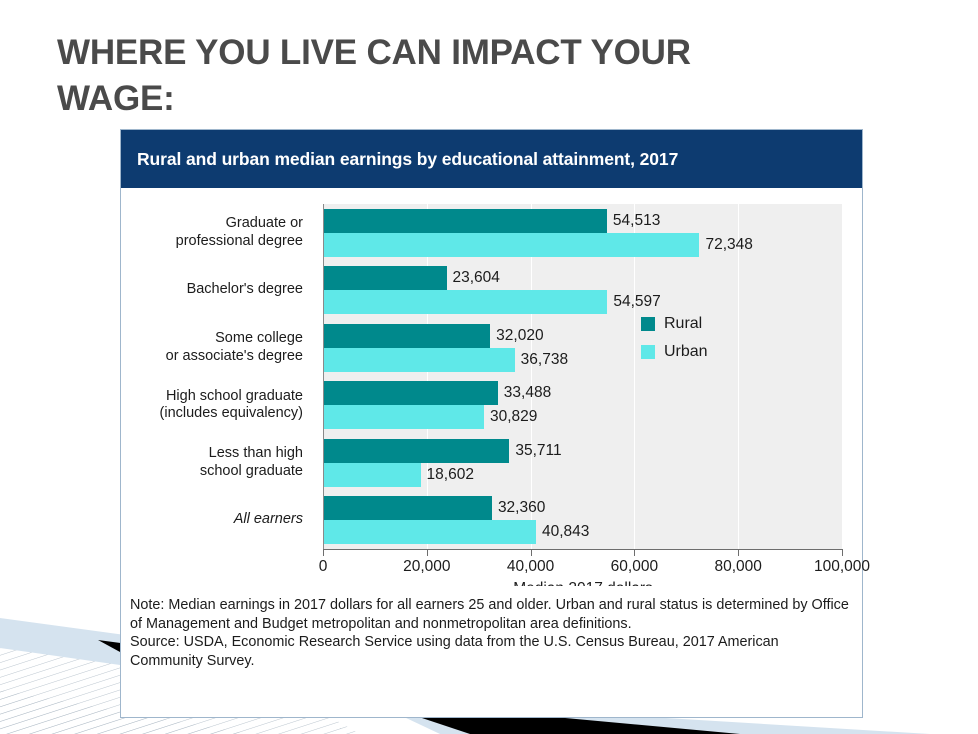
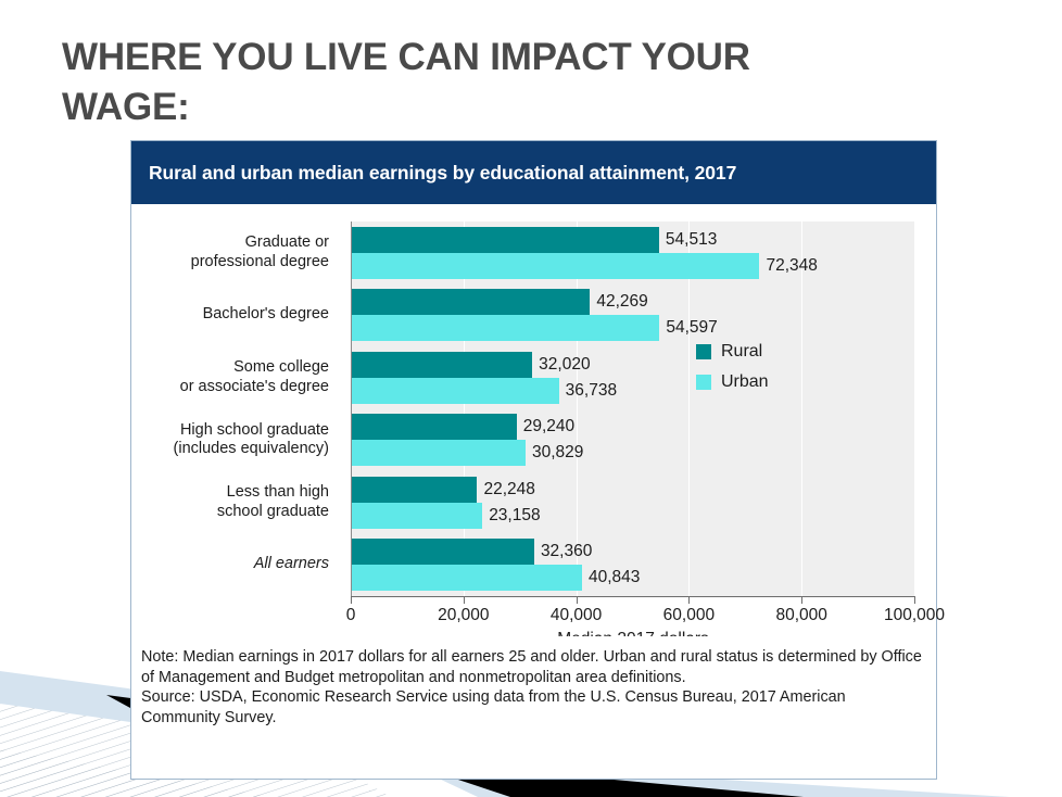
Rural/Bachelor's degree: 23,604 -> 42,269
Rural/High school graduate (includes equivalency): 33,488 -> 29,240
Rural/Less than high school graduate: 35,711 -> 22,248
Urban/Less than high school graduate: 18,602 -> 23,158
